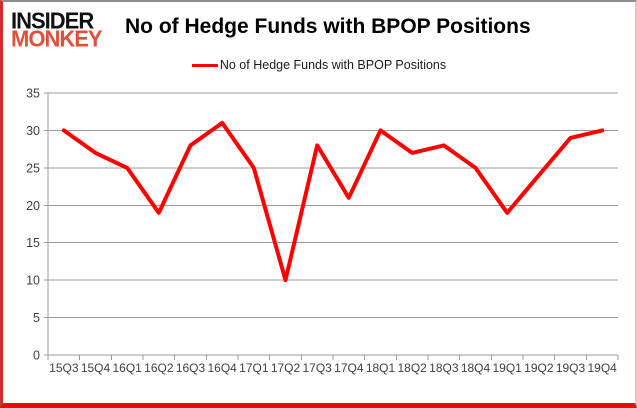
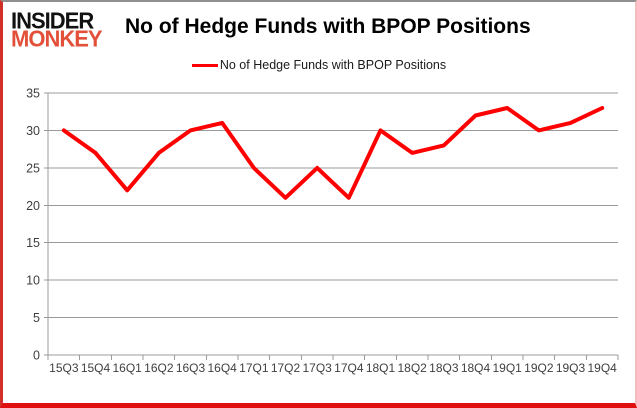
16Q1: 25 -> 22
16Q2: 19 -> 27
16Q3: 28 -> 30
17Q2: 10 -> 21
17Q3: 28 -> 25
18Q4: 25 -> 32
19Q1: 19 -> 33
19Q2: 24 -> 30
19Q3: 29 -> 31
19Q4: 30 -> 33
